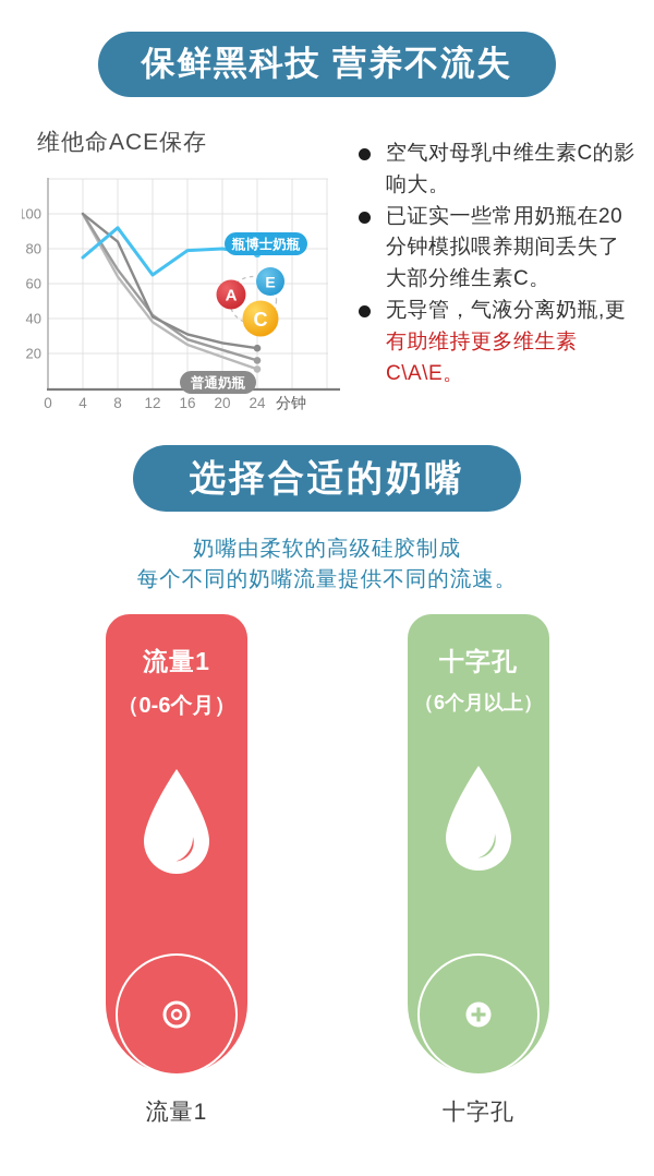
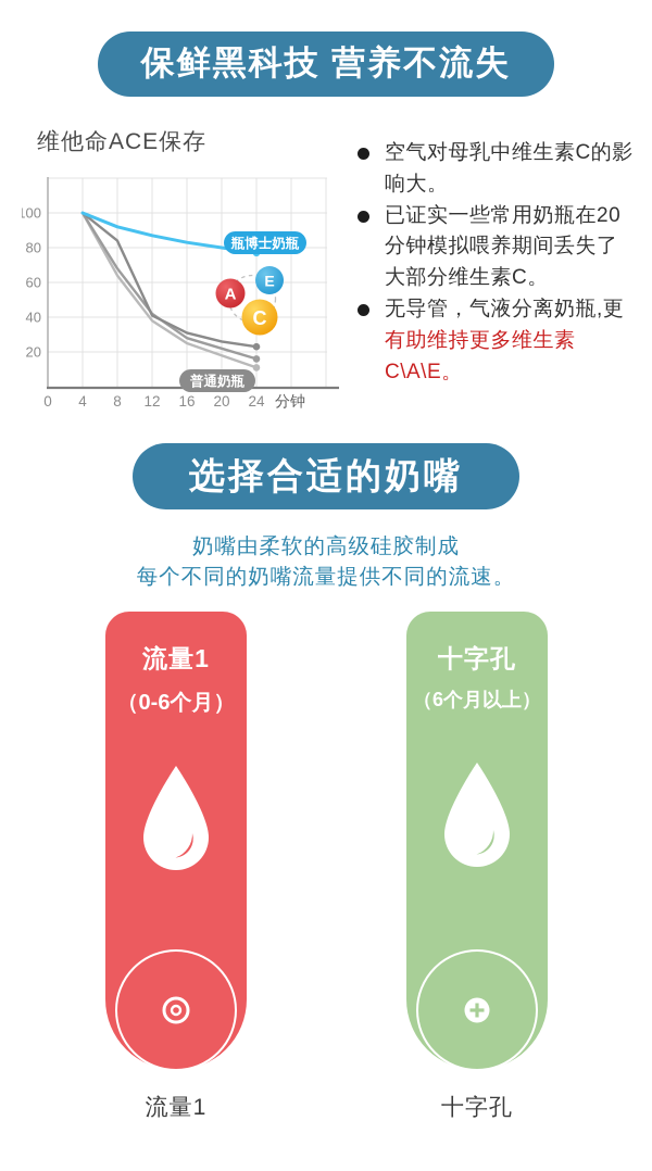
瓶博士奶瓶/4: 75 -> 100
瓶博士奶瓶/12: 65 -> 87
瓶博士奶瓶/16: 79 -> 83
